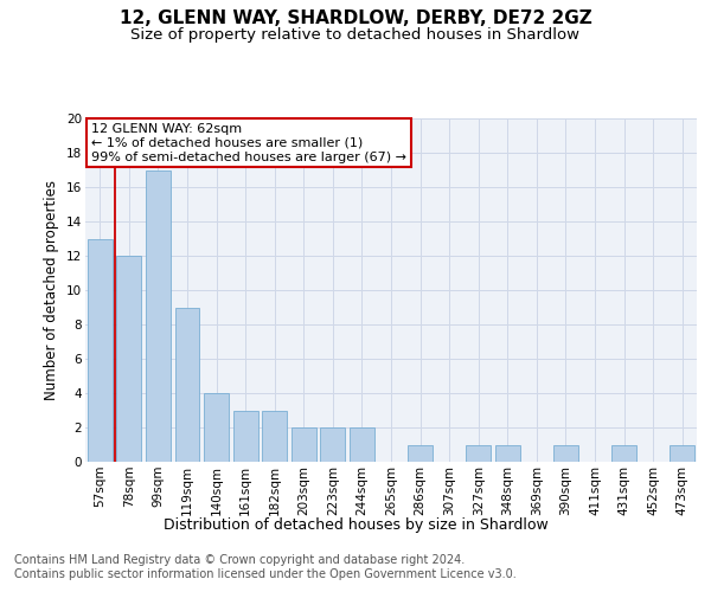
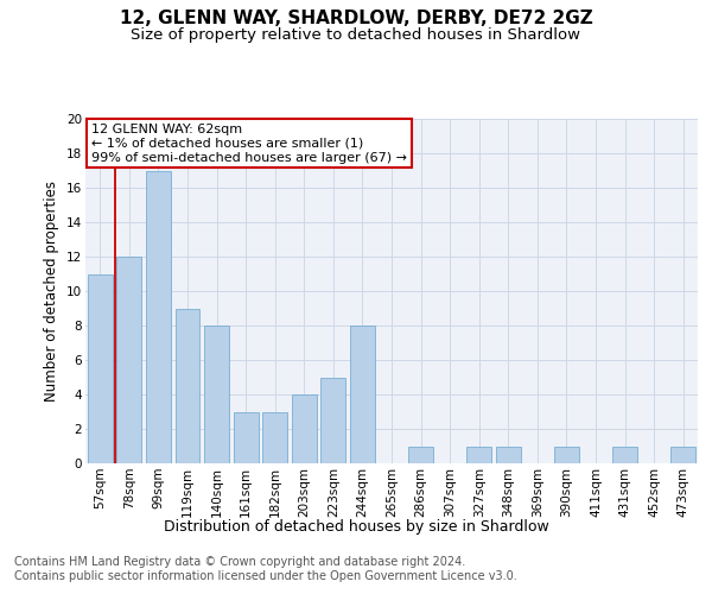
57sqm: 13 -> 11
140sqm: 4 -> 8
203sqm: 2 -> 4
223sqm: 2 -> 5
244sqm: 2 -> 8
